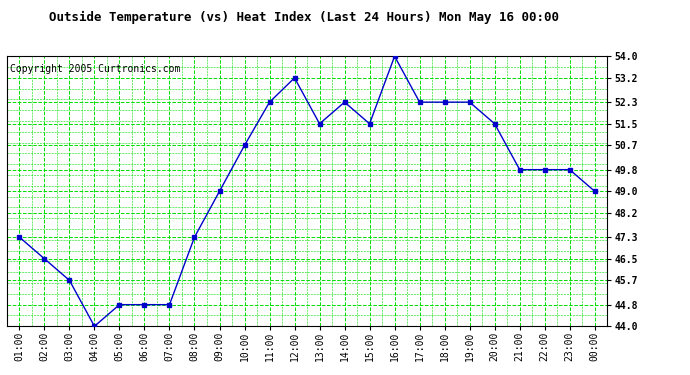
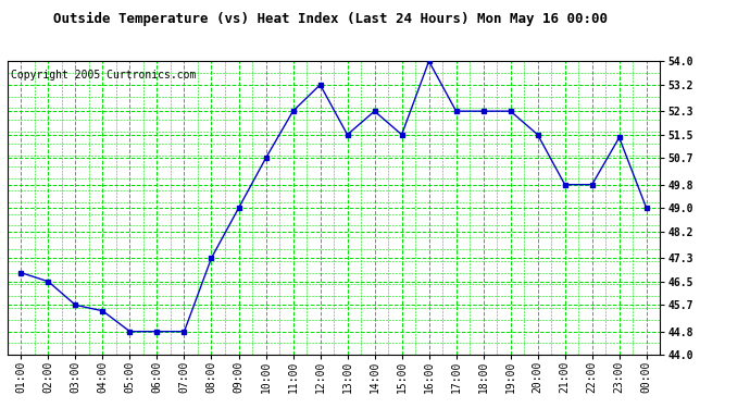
01:00: 47.3 -> 46.8
04:00: 44.0 -> 45.5
23:00: 49.8 -> 51.4
